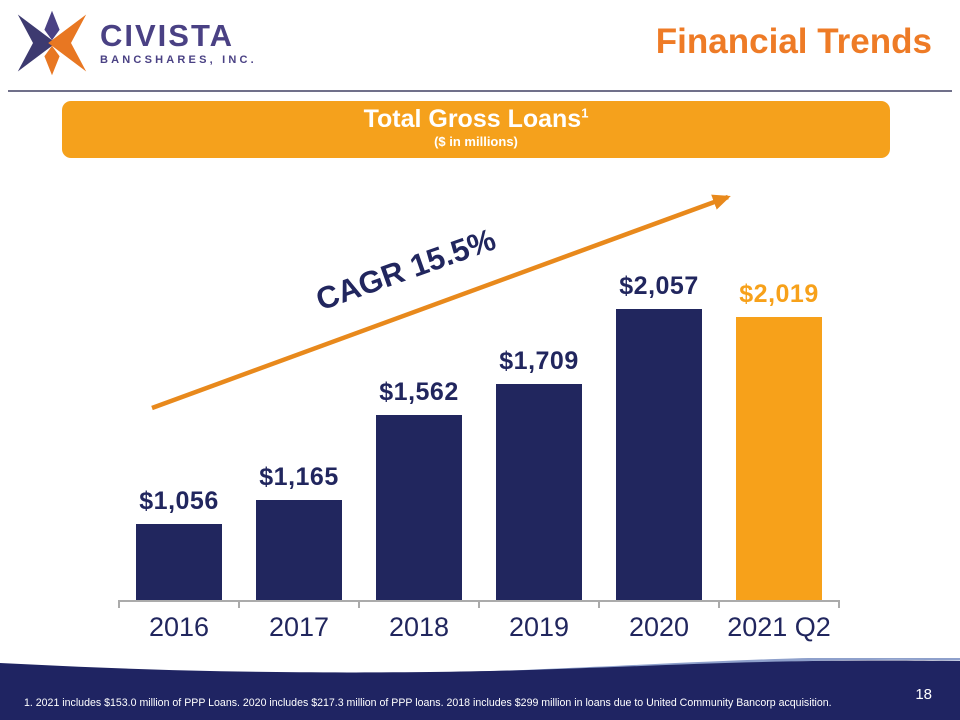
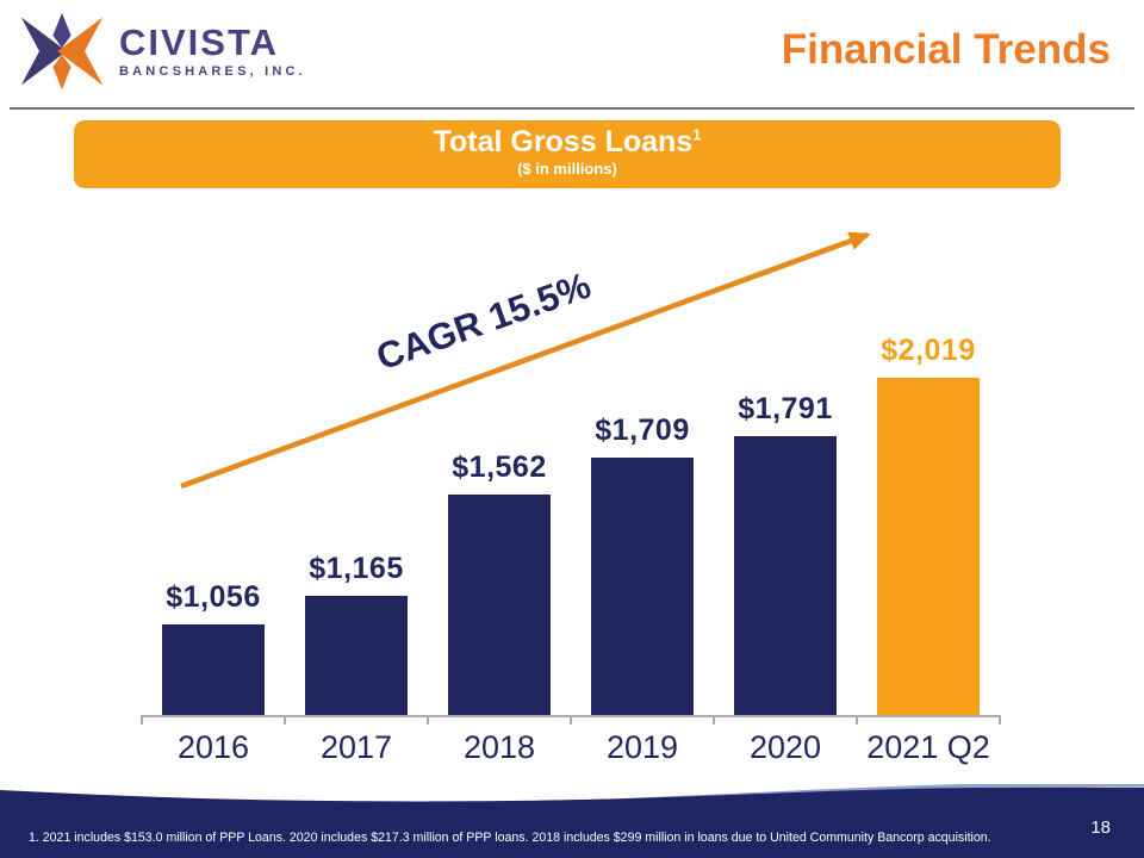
2020: $2,057 -> $1,791
